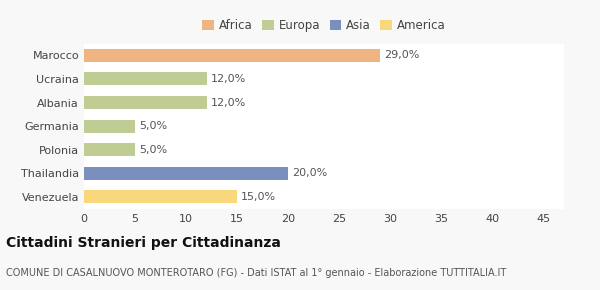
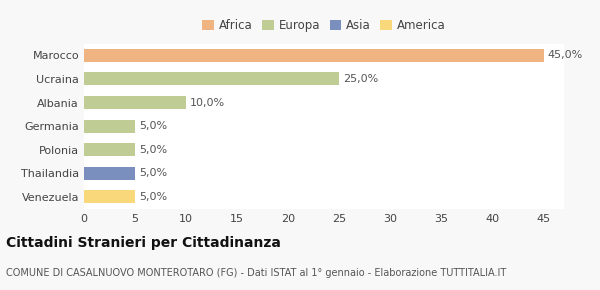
Marocco: 29,0% -> 45,0%
Ucraina: 12,0% -> 25,0%
Albania: 12,0% -> 10,0%
Thailandia: 20,0% -> 5,0%
Venezuela: 15,0% -> 5,0%
